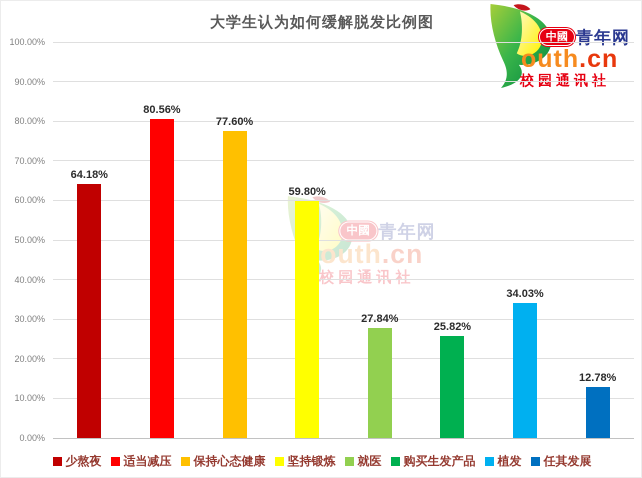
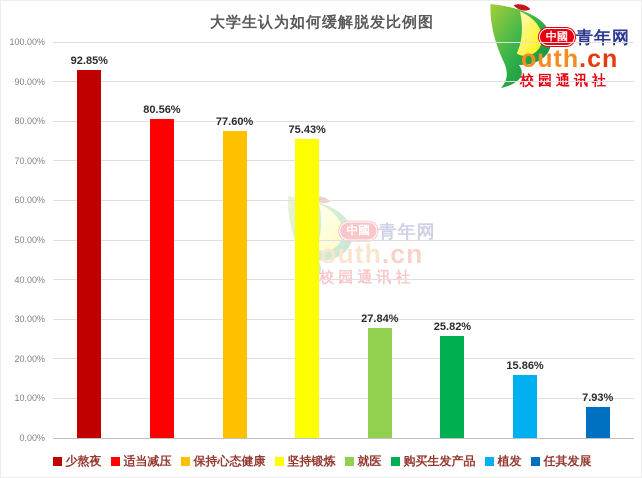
少熬夜: 64.18% -> 92.85%
坚持锻炼: 59.80% -> 75.43%
植发: 34.03% -> 15.86%
任其发展: 12.78% -> 7.93%
